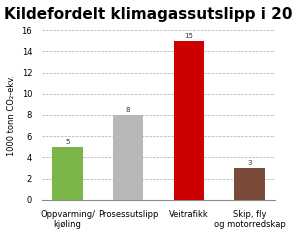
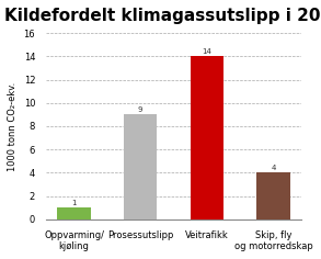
Oppvarming/ kjøling: 5 -> 1
Prosessutslipp: 8 -> 9
Veitrafikk: 15 -> 14
Skip, fly og motorredskap: 3 -> 4
